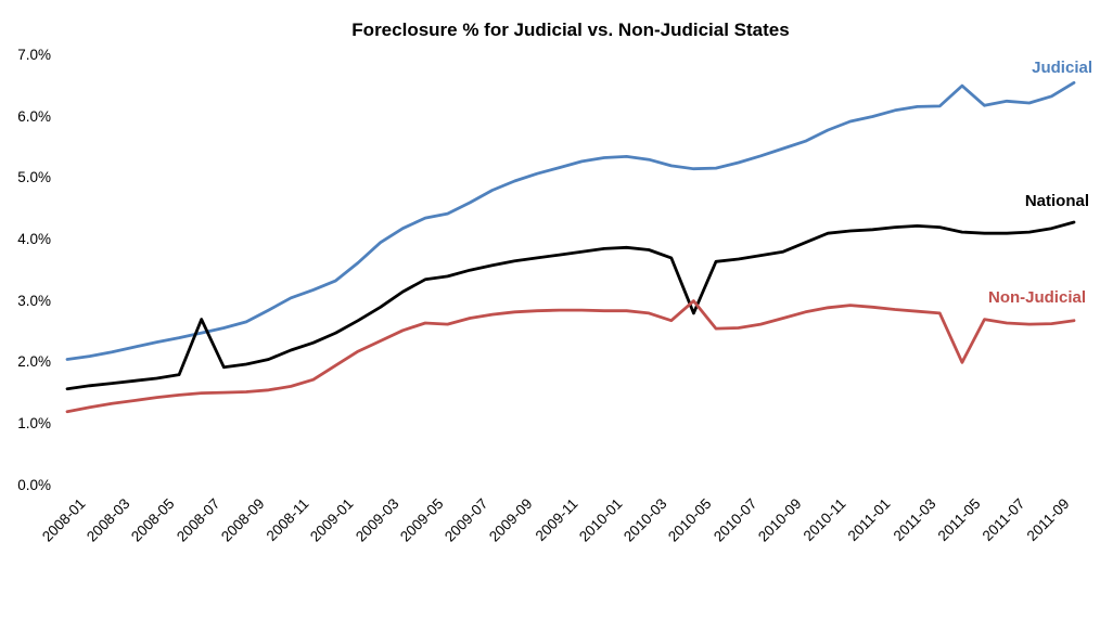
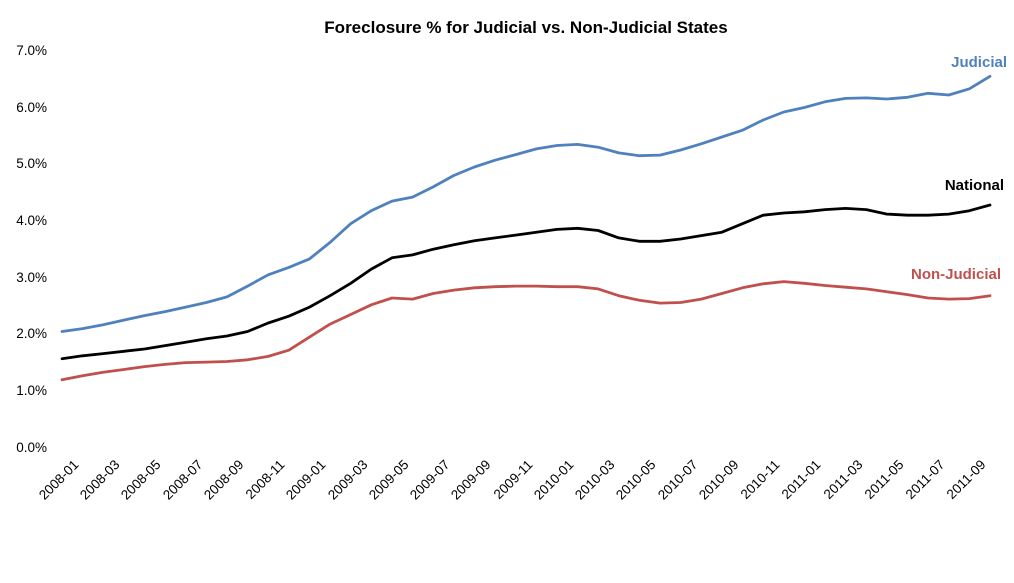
National/2008-07: 2.7% -> 1.9%
National/2010-05: 2.8% -> 3.6%
Non-Judicial/2010-05: 3.0% -> 2.6%
Judicial/2011-05: 6.5% -> 6.2%
Non-Judicial/2011-05: 2.0% -> 2.8%
